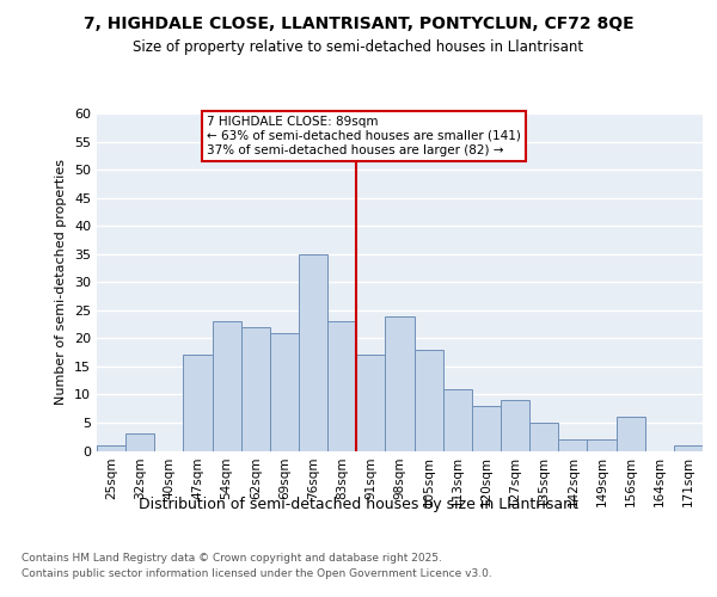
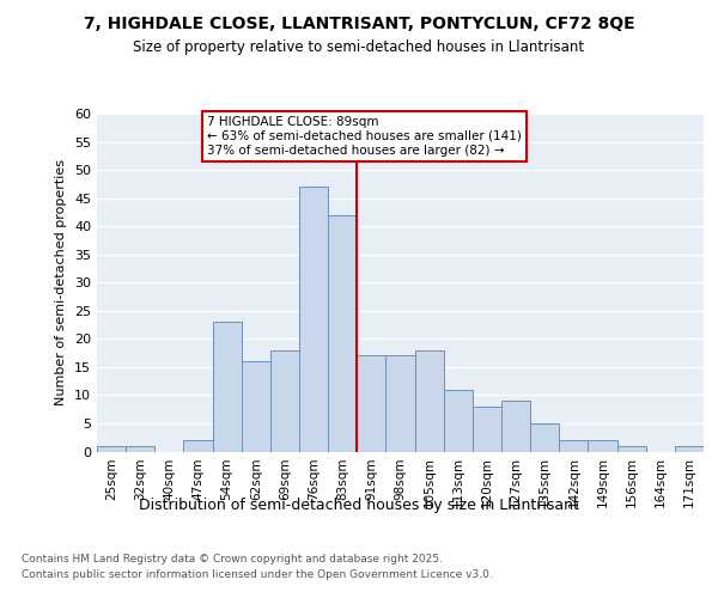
32sqm: 3 -> 1
47sqm: 17 -> 2
62sqm: 22 -> 16
69sqm: 21 -> 18
76sqm: 35 -> 47
83sqm: 23 -> 42
98sqm: 24 -> 17
156sqm: 6 -> 1
